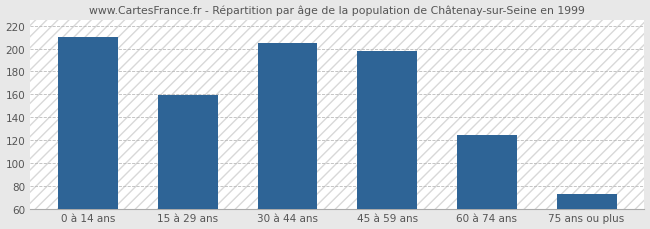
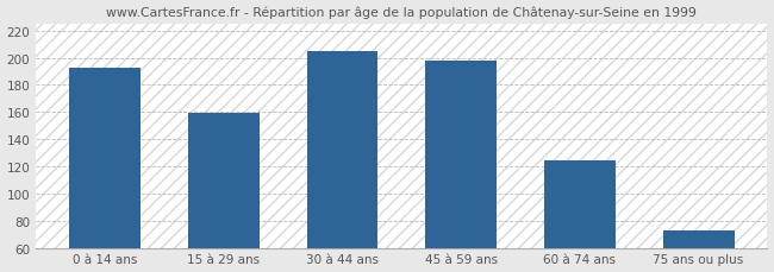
0 à 14 ans: 210 -> 193
